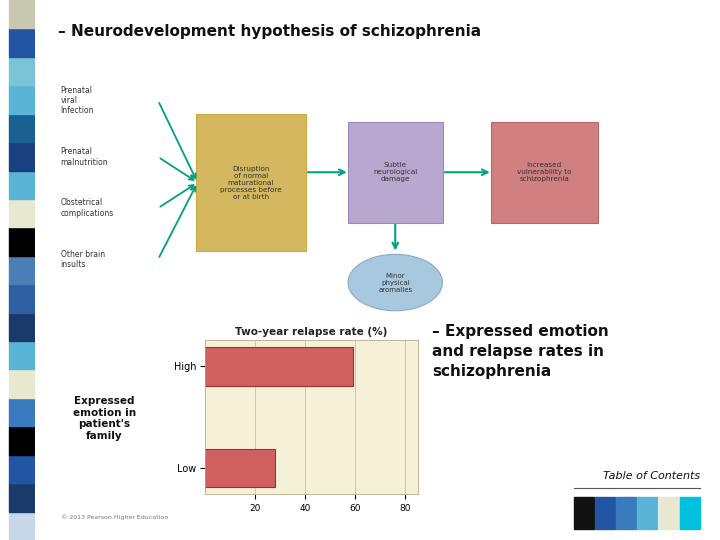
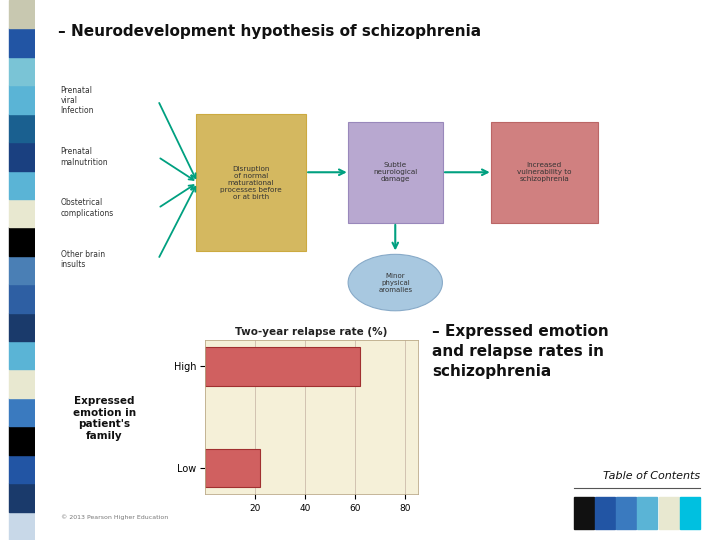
High: 59 -> 62
Low: 28 -> 22
